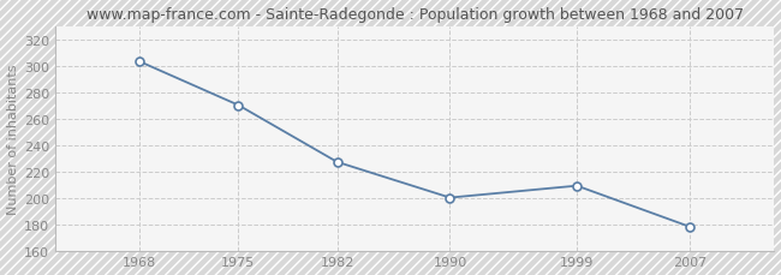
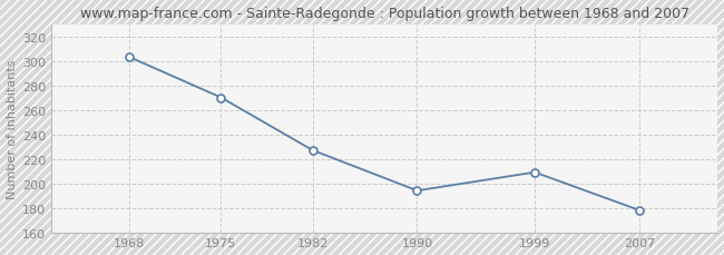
1990: 200 -> 194
